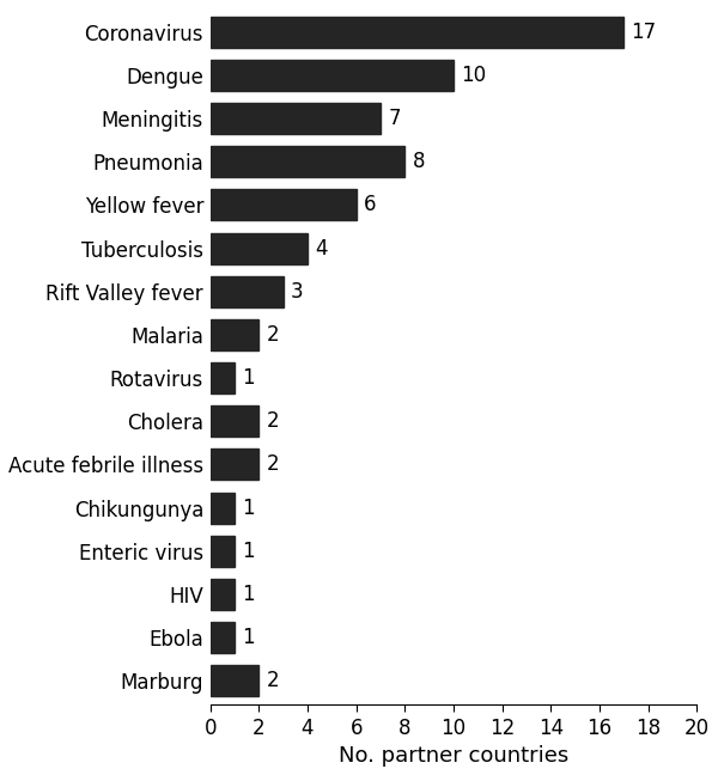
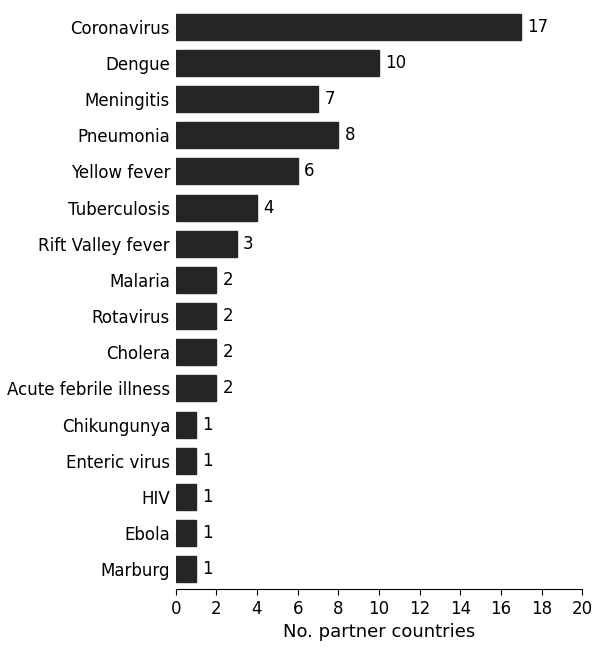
Rotavirus: 1 -> 2
Marburg: 2 -> 1
